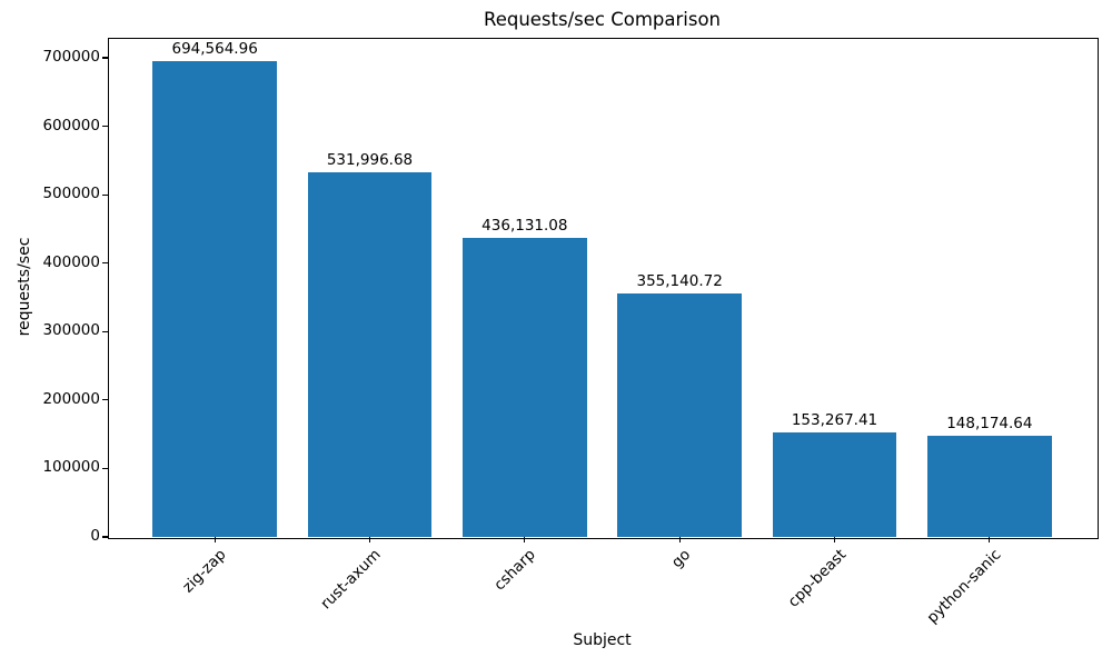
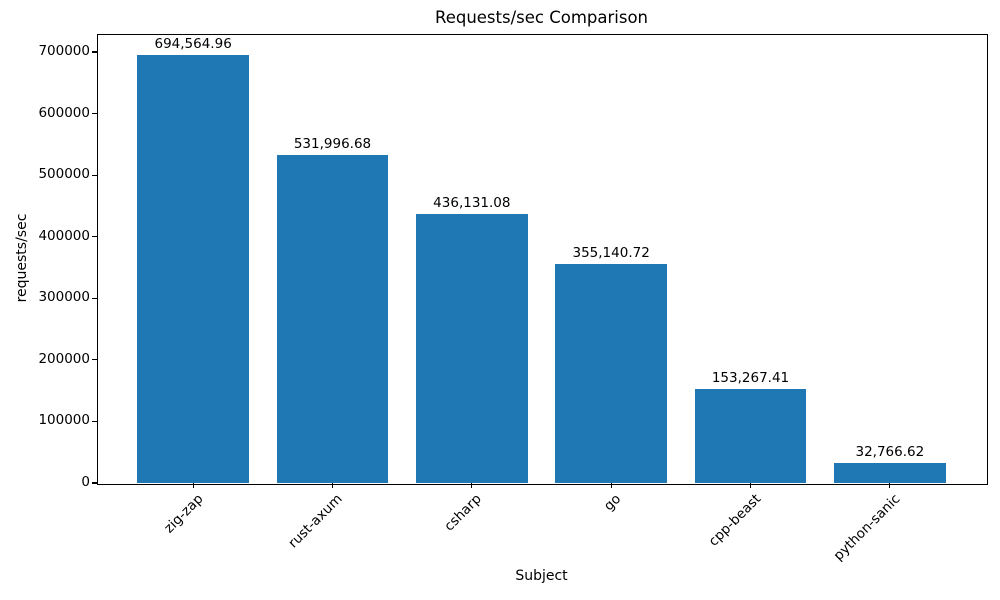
python-sanic: 148,174.64 -> 32,766.62
